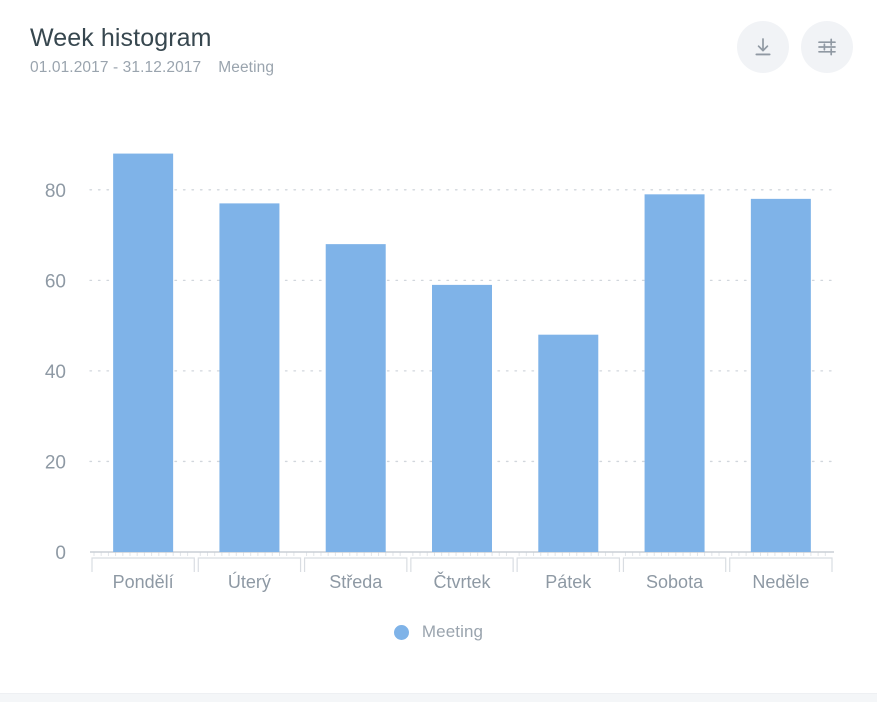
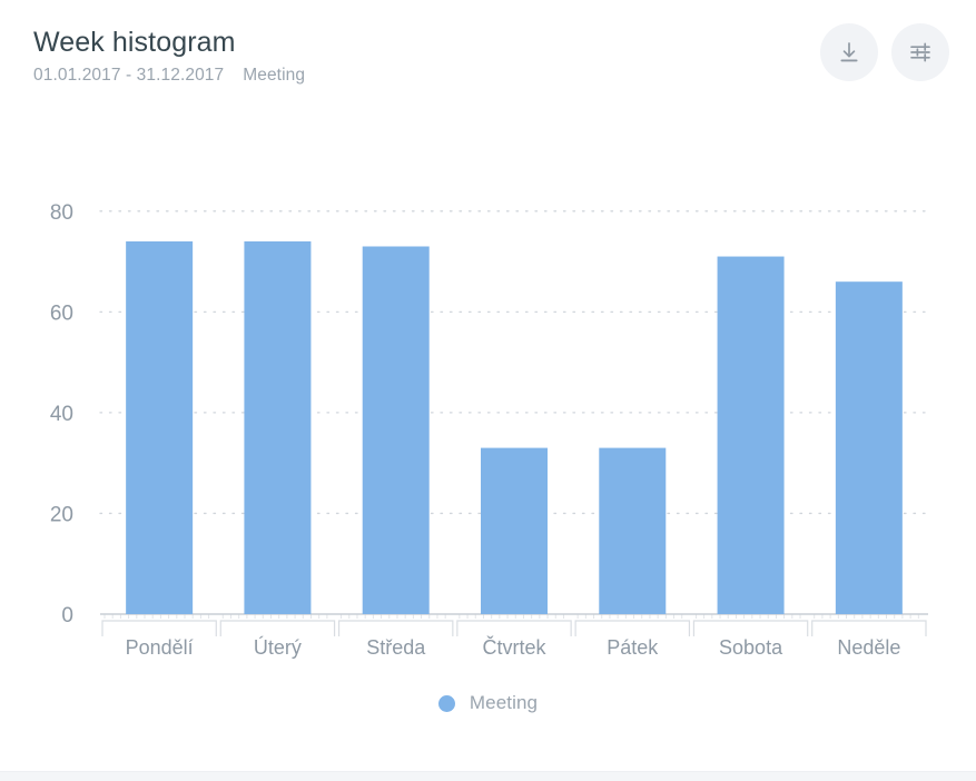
Pondělí: 88 -> 74
Úterý: 77 -> 74
Středa: 68 -> 73
Čtvrtek: 59 -> 33
Pátek: 48 -> 33
Sobota: 79 -> 71
Neděle: 78 -> 66
